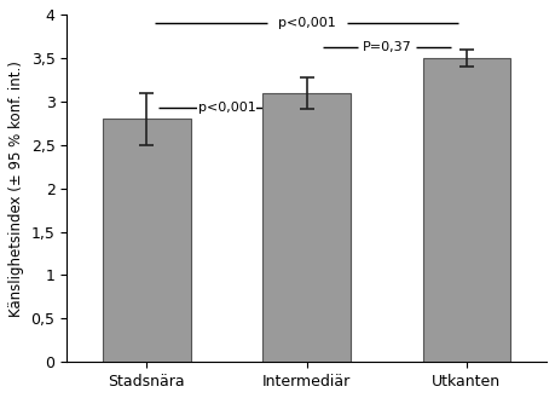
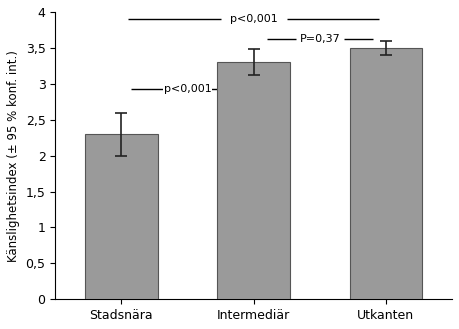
Stadsnära: 2,8 -> 2,3
Intermediär: 3,1 -> 3,3
